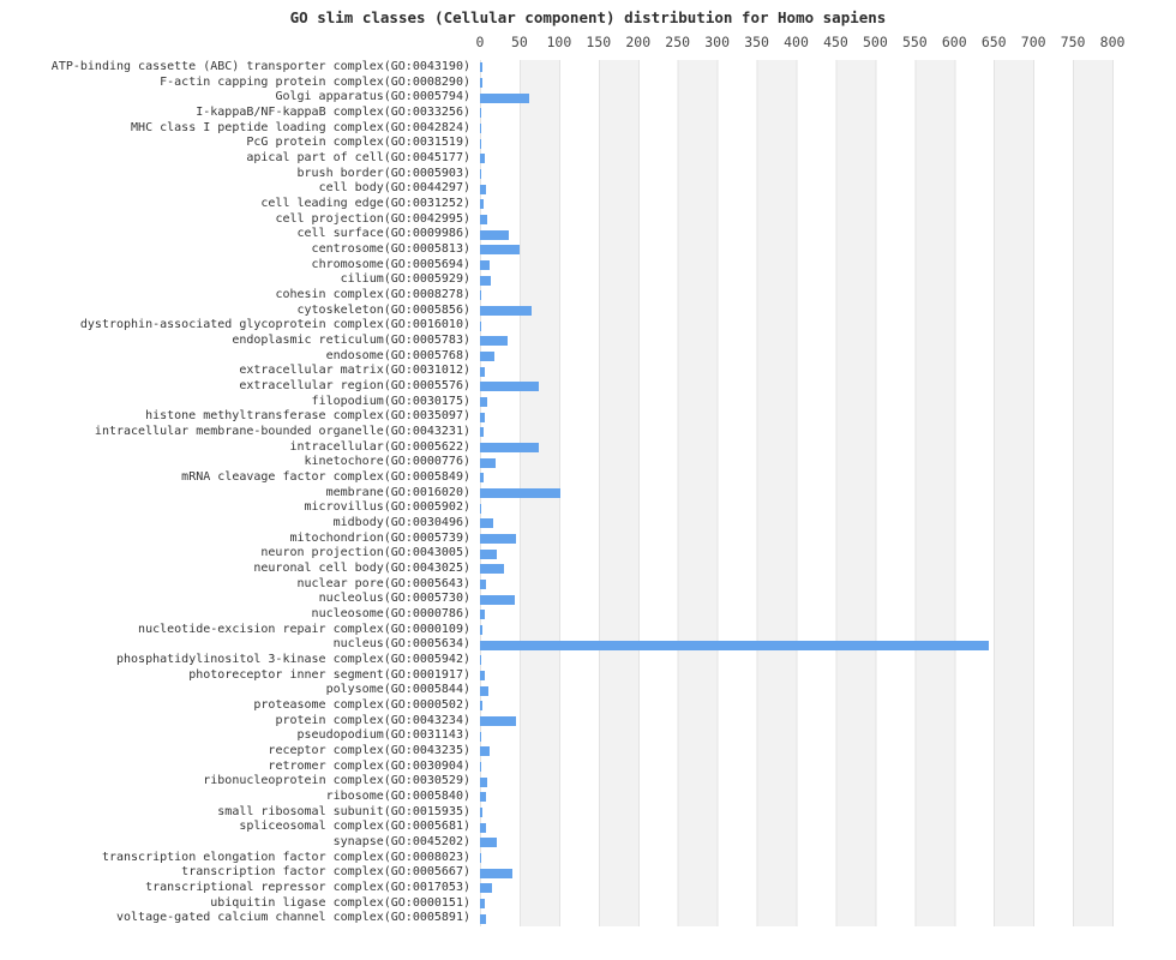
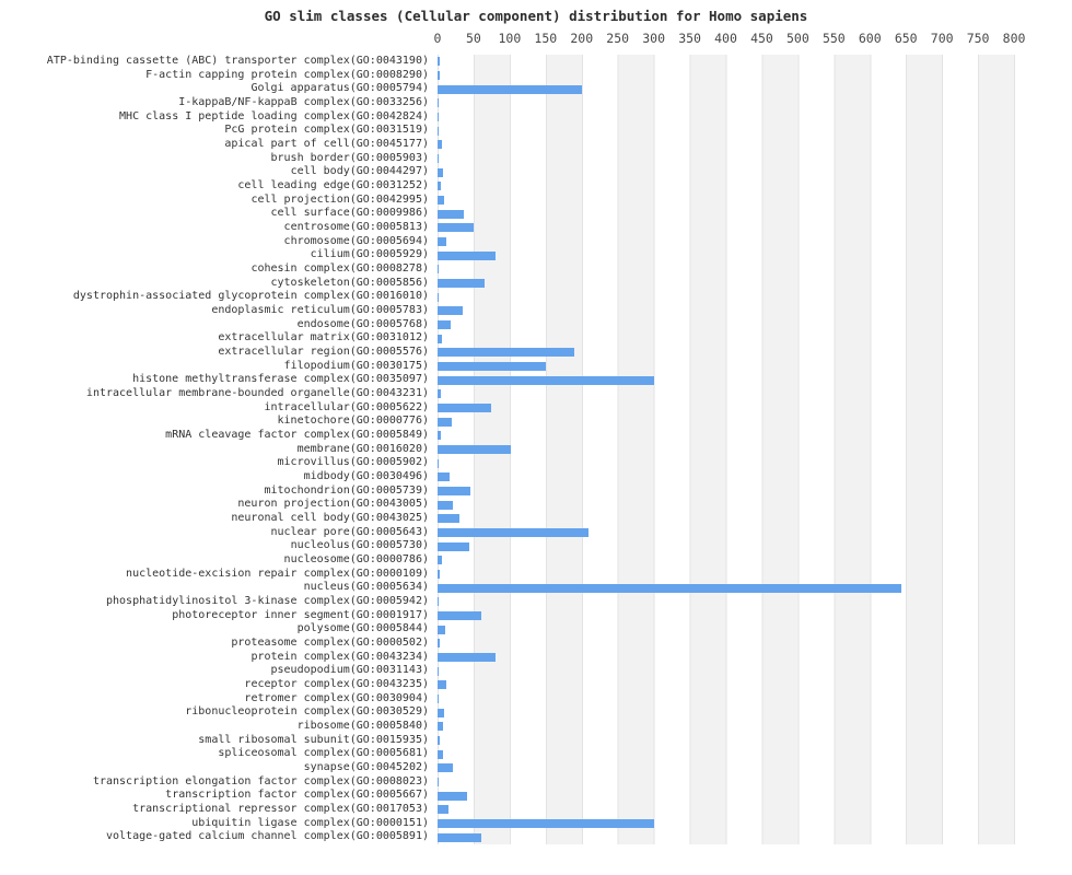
Golgi apparatus(GO:0005794): 60 -> 200
cilium(GO:0005929): 10 -> 80
extracellular region(GO:0005576): 70 -> 190
filopodium(GO:0030175): 10 -> 150
histone methyltransferase complex(GO:0035097): 10 -> 300
nuclear pore(GO:0005643): 10 -> 210
photoreceptor inner segment(GO:0001917): 10 -> 60
protein complex(GO:0043234): 50 -> 80
ubiquitin ligase complex(GO:0000151): 10 -> 300
voltage-gated calcium channel complex(GO:0005891): 10 -> 60
